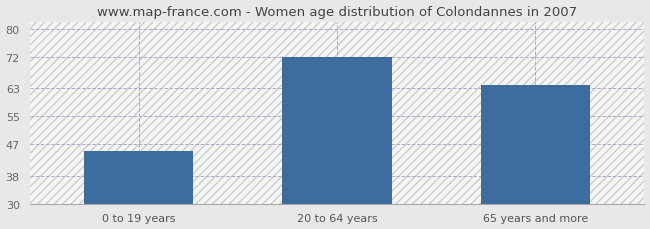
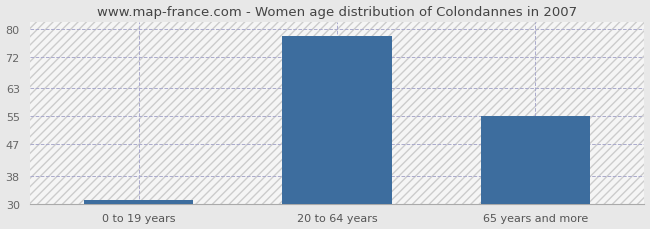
0 to 19 years: 45 -> 31
20 to 64 years: 72 -> 78
65 years and more: 64 -> 55
